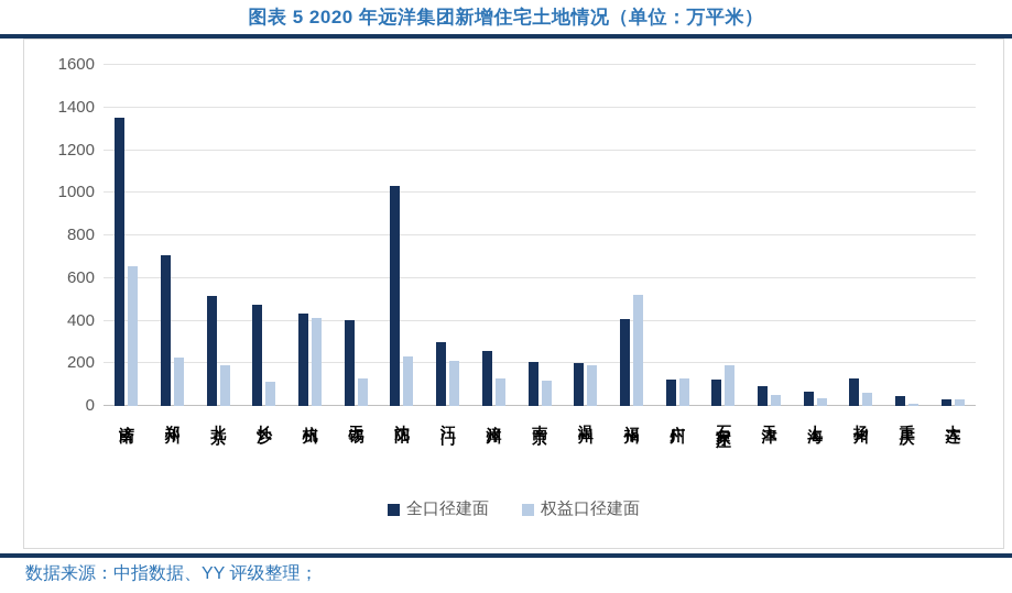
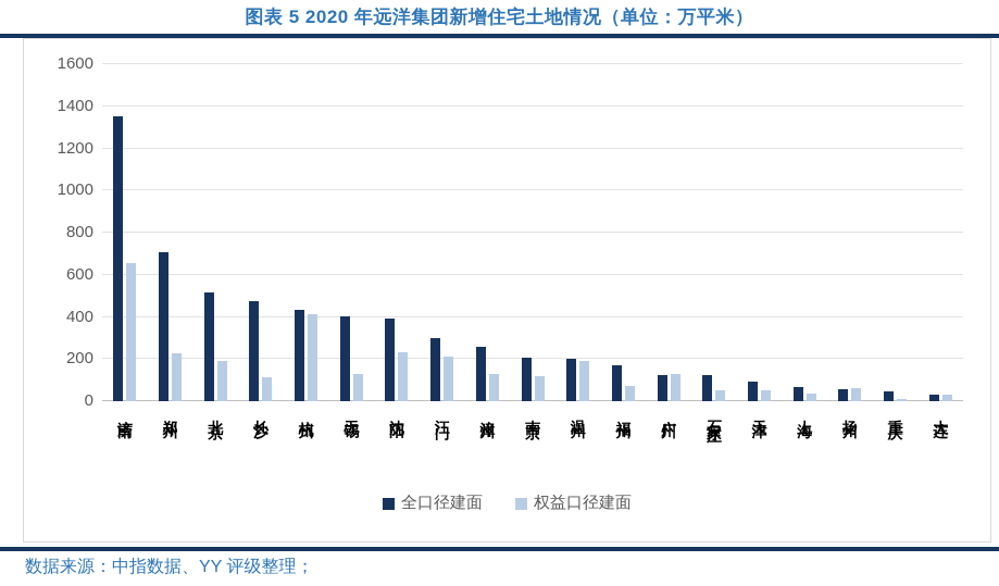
全口径建面/沈阳: 1030 -> 400
全口径建面/福州: 410 -> 170
权益口径建面/福州: 520 -> 70
权益口径建面/石家庄: 190 -> 50
全口径建面/扬州: 130 -> 60
